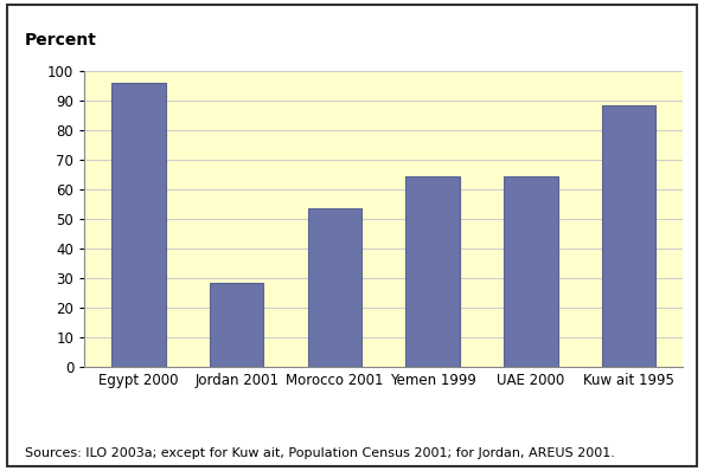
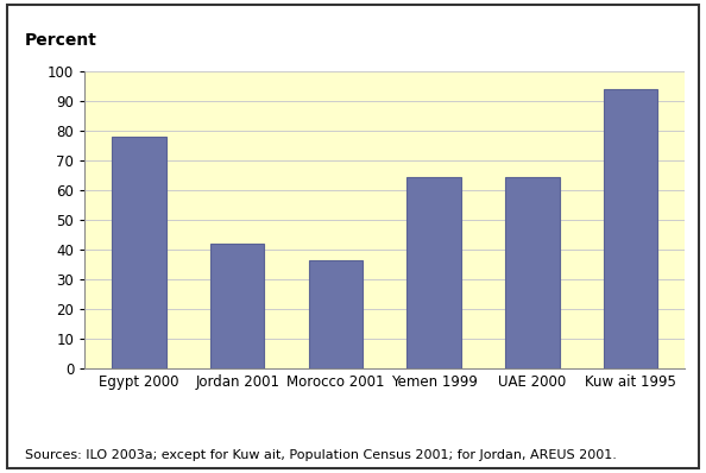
Egypt 2000: 96.0 -> 78.0
Jordan 2001: 28.5 -> 42.0
Morocco 2001: 53.5 -> 36.5
Kuw ait 1995: 88.5 -> 94.0
